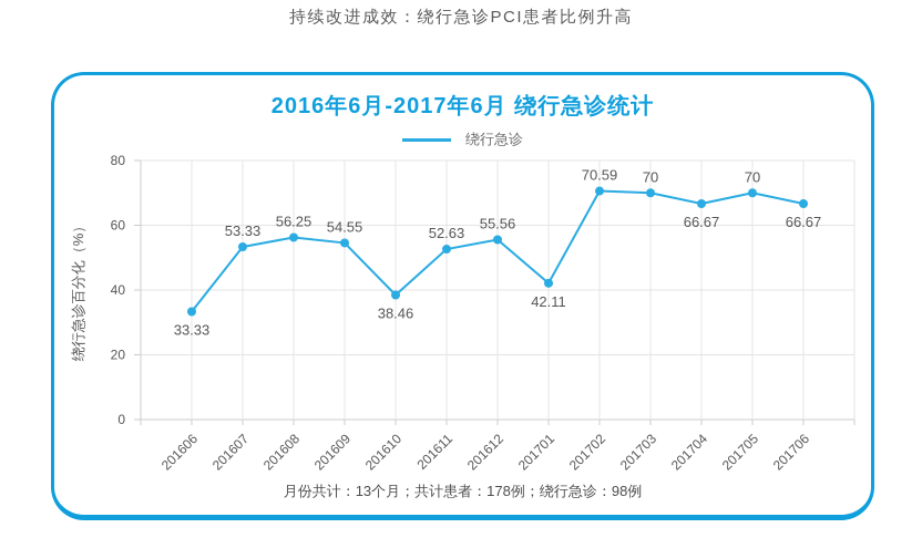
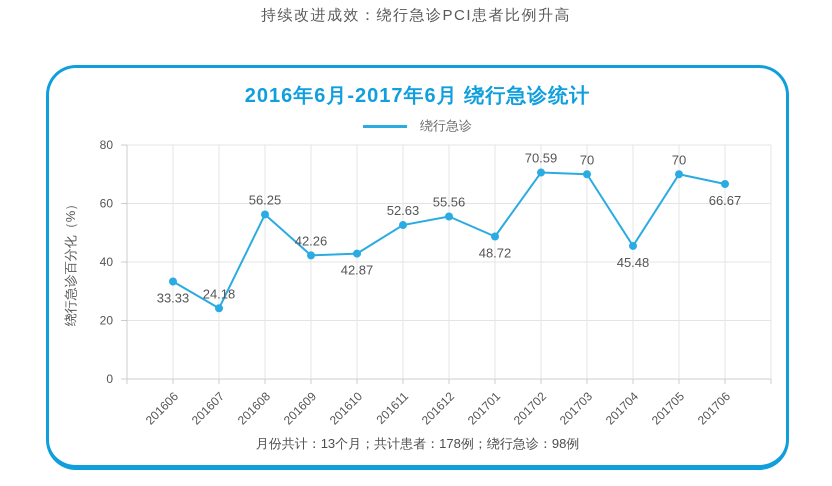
201607: 53.33 -> 24.18
201609: 54.55 -> 42.26
201610: 38.46 -> 42.87
201701: 42.11 -> 48.72
201704: 66.67 -> 45.48
